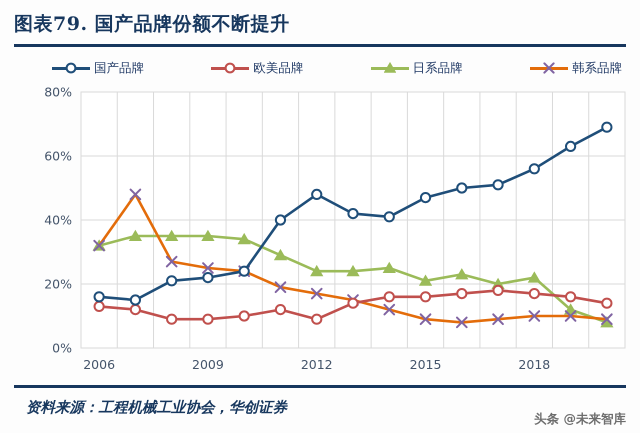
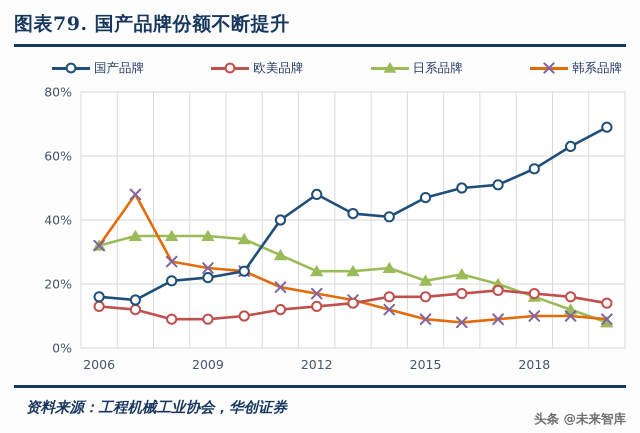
欧美品牌/2012: 9% -> 13%
日系品牌/2018: 22% -> 16%
